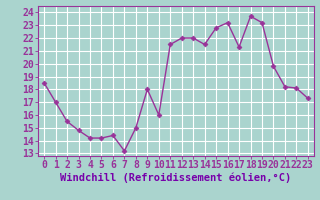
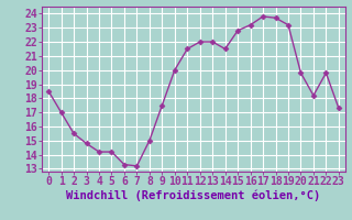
6: 14.4 -> 13.3
9: 18.0 -> 17.5
10: 16.0 -> 20.0
17: 21.3 -> 23.8
22: 18.1 -> 19.8
